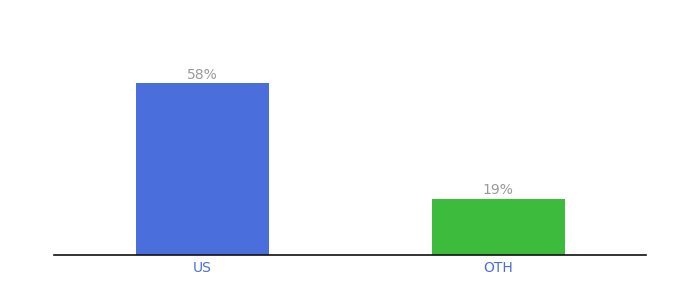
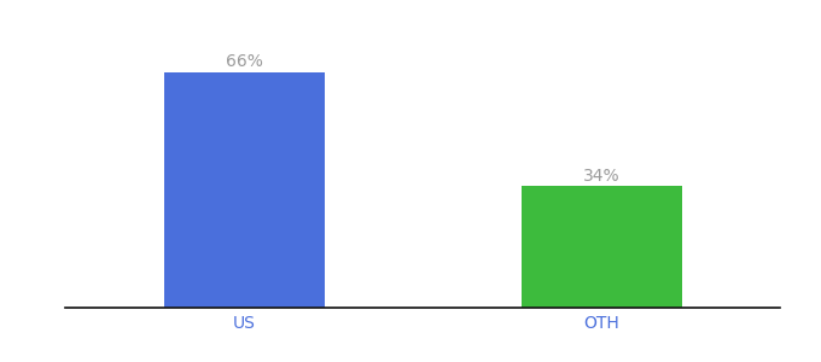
US: 58% -> 66%
OTH: 19% -> 34%
